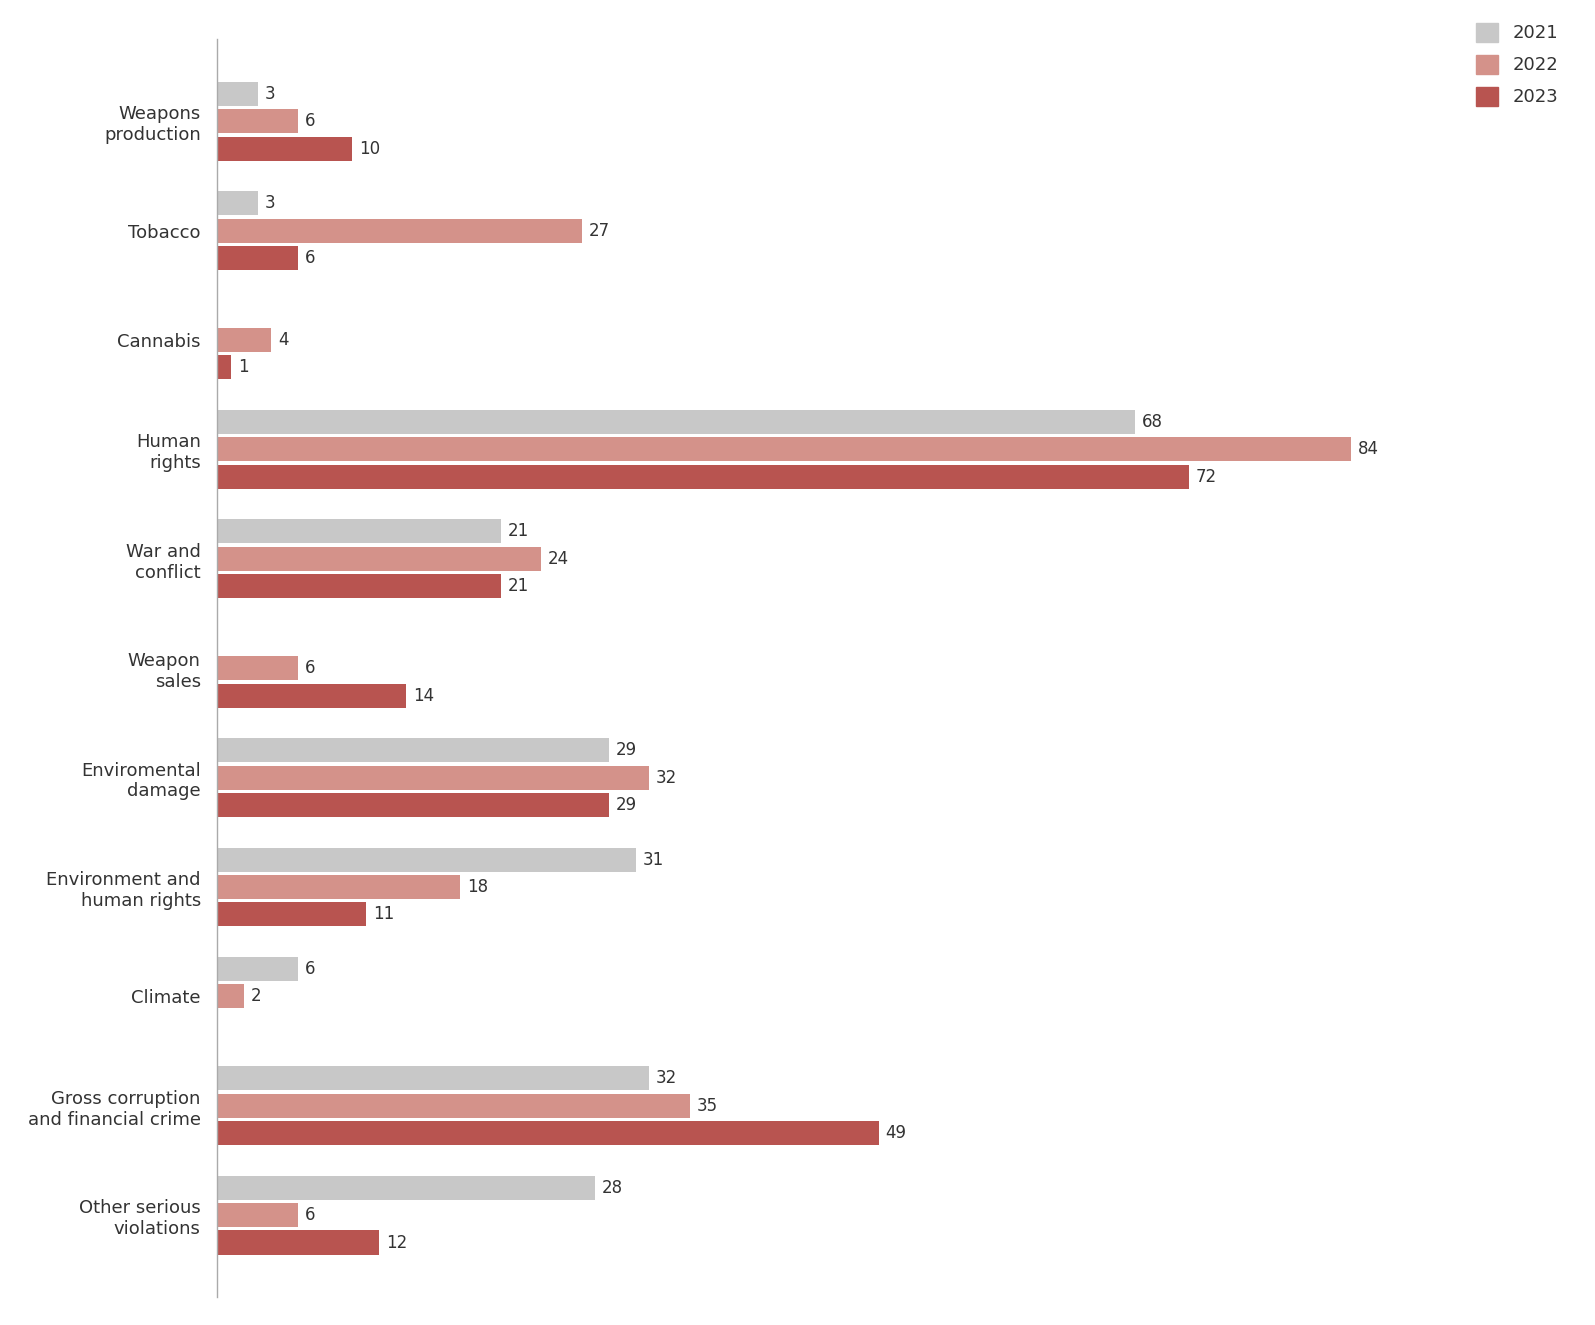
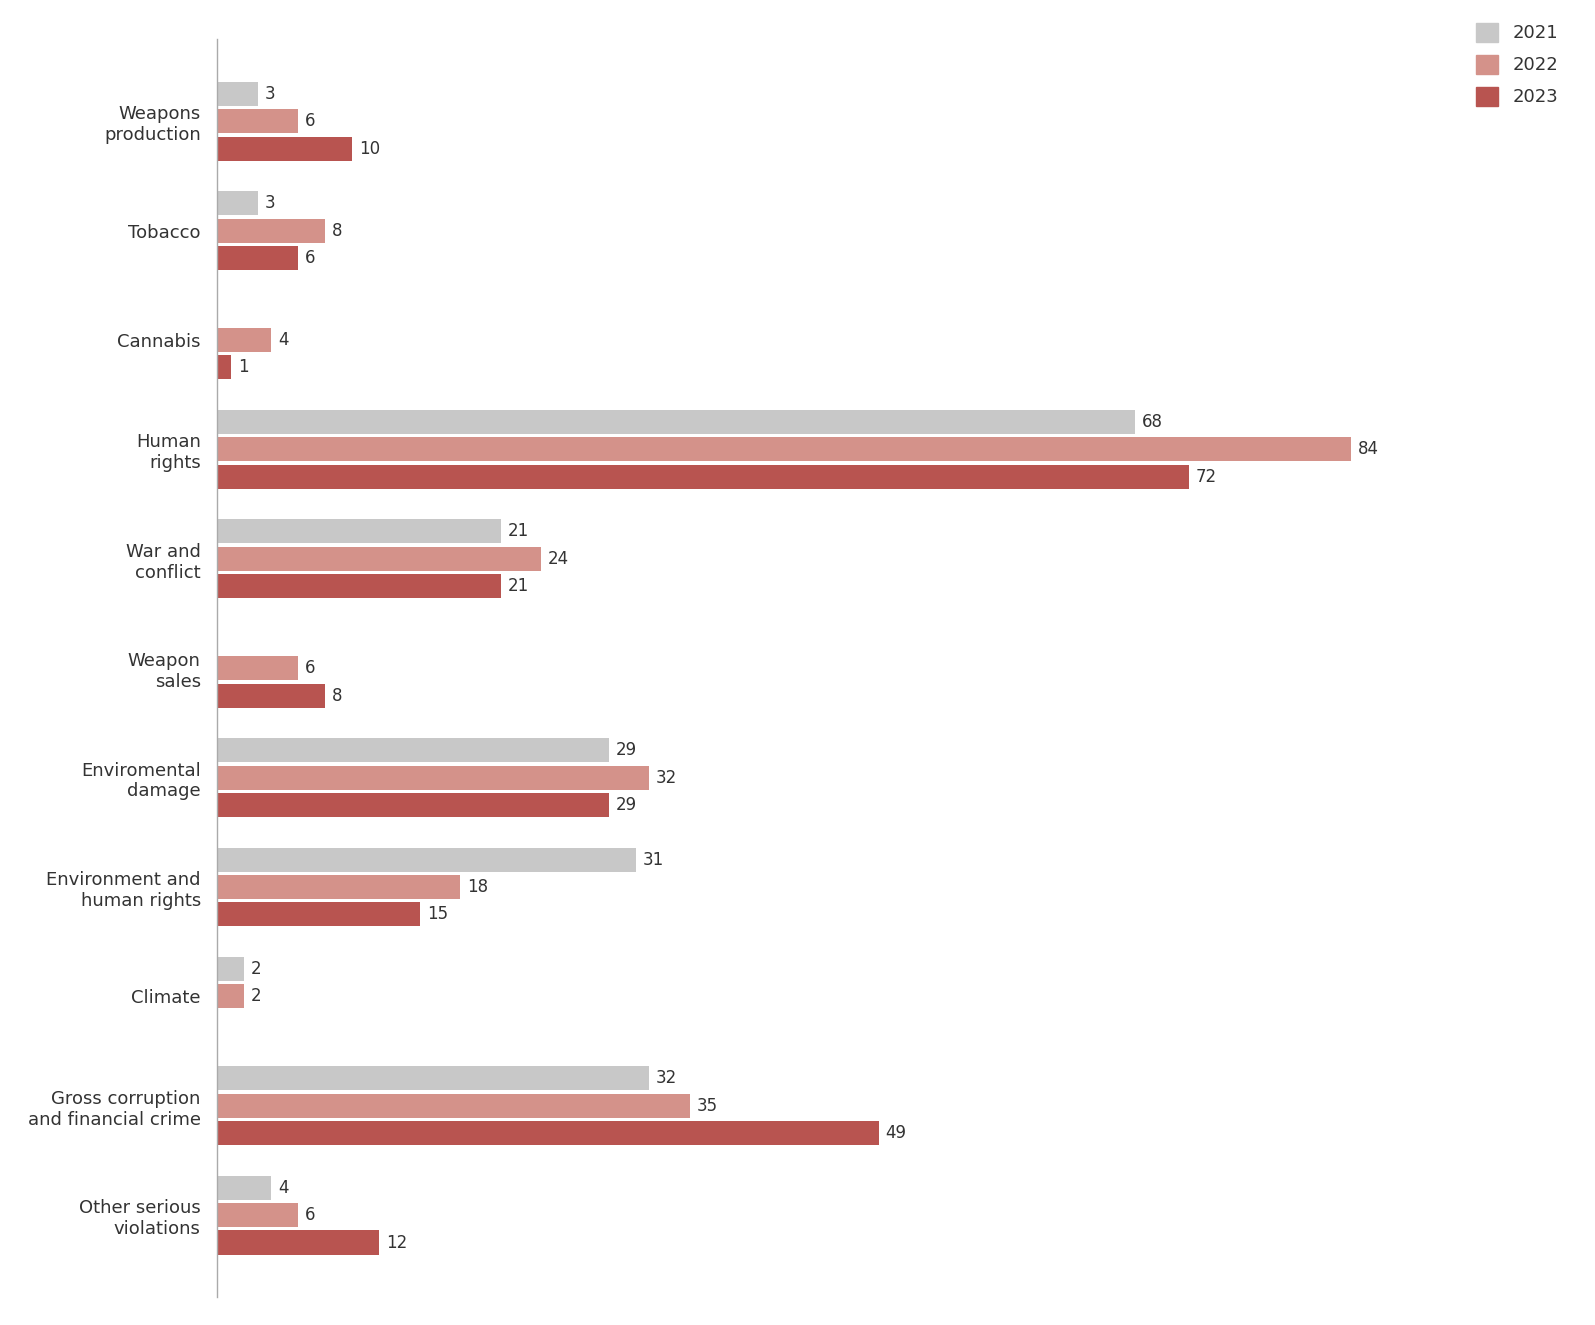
2022/Tobacco: 27 -> 8
2023/Weapon sales: 14 -> 8
2023/Environment and human rights: 11 -> 15
2021/Climate: 6 -> 2
2021/Other serious violations: 28 -> 4
